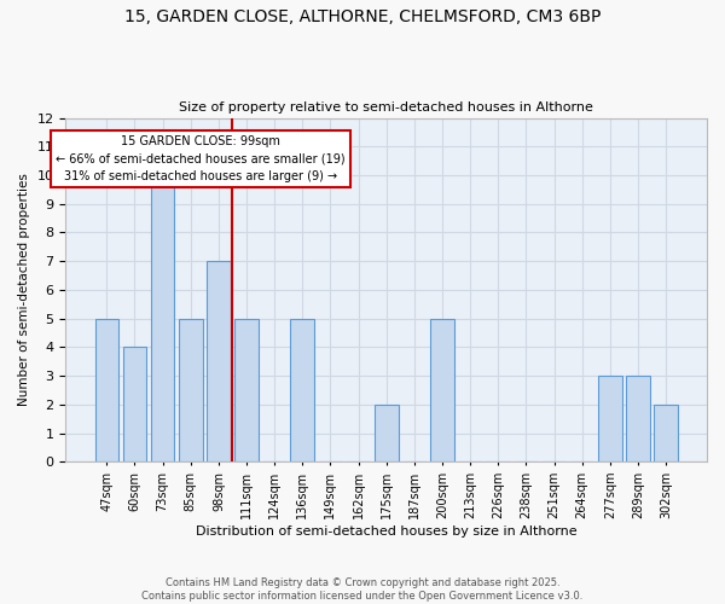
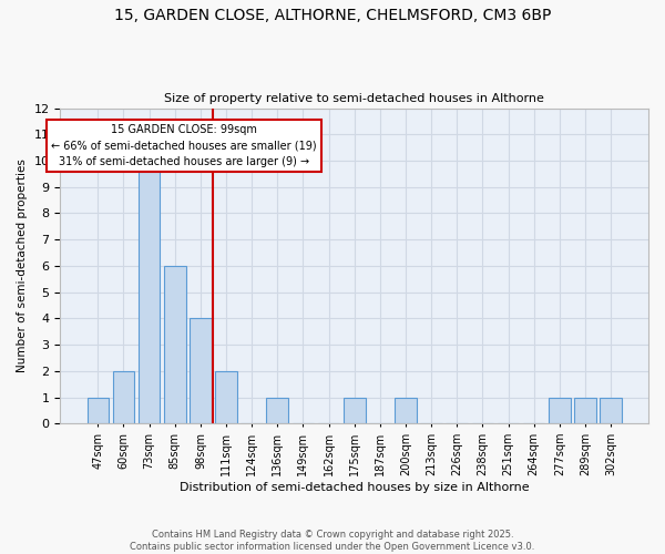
47sqm: 5 -> 1
60sqm: 4 -> 2
85sqm: 5 -> 6
98sqm: 7 -> 4
111sqm: 5 -> 2
136sqm: 5 -> 1
175sqm: 2 -> 1
200sqm: 5 -> 1
277sqm: 3 -> 1
289sqm: 3 -> 1
302sqm: 2 -> 1
